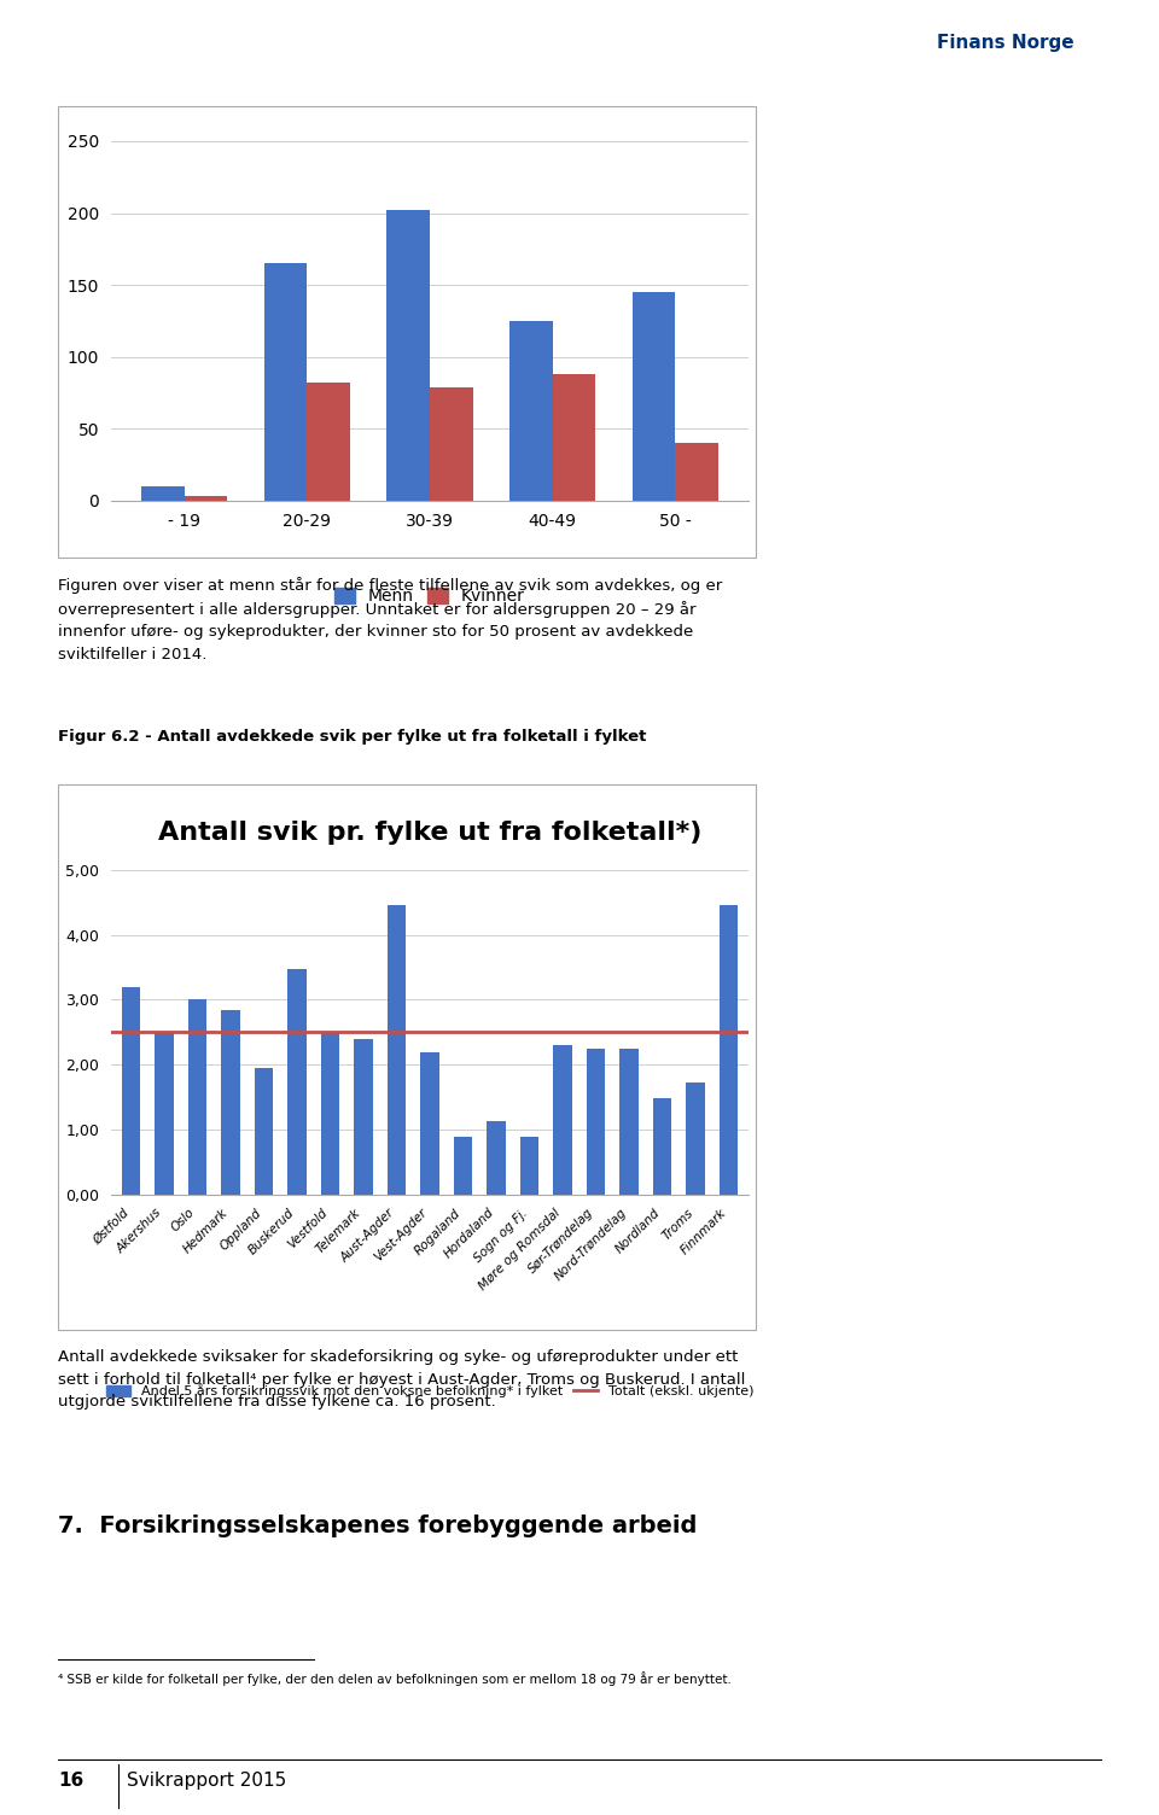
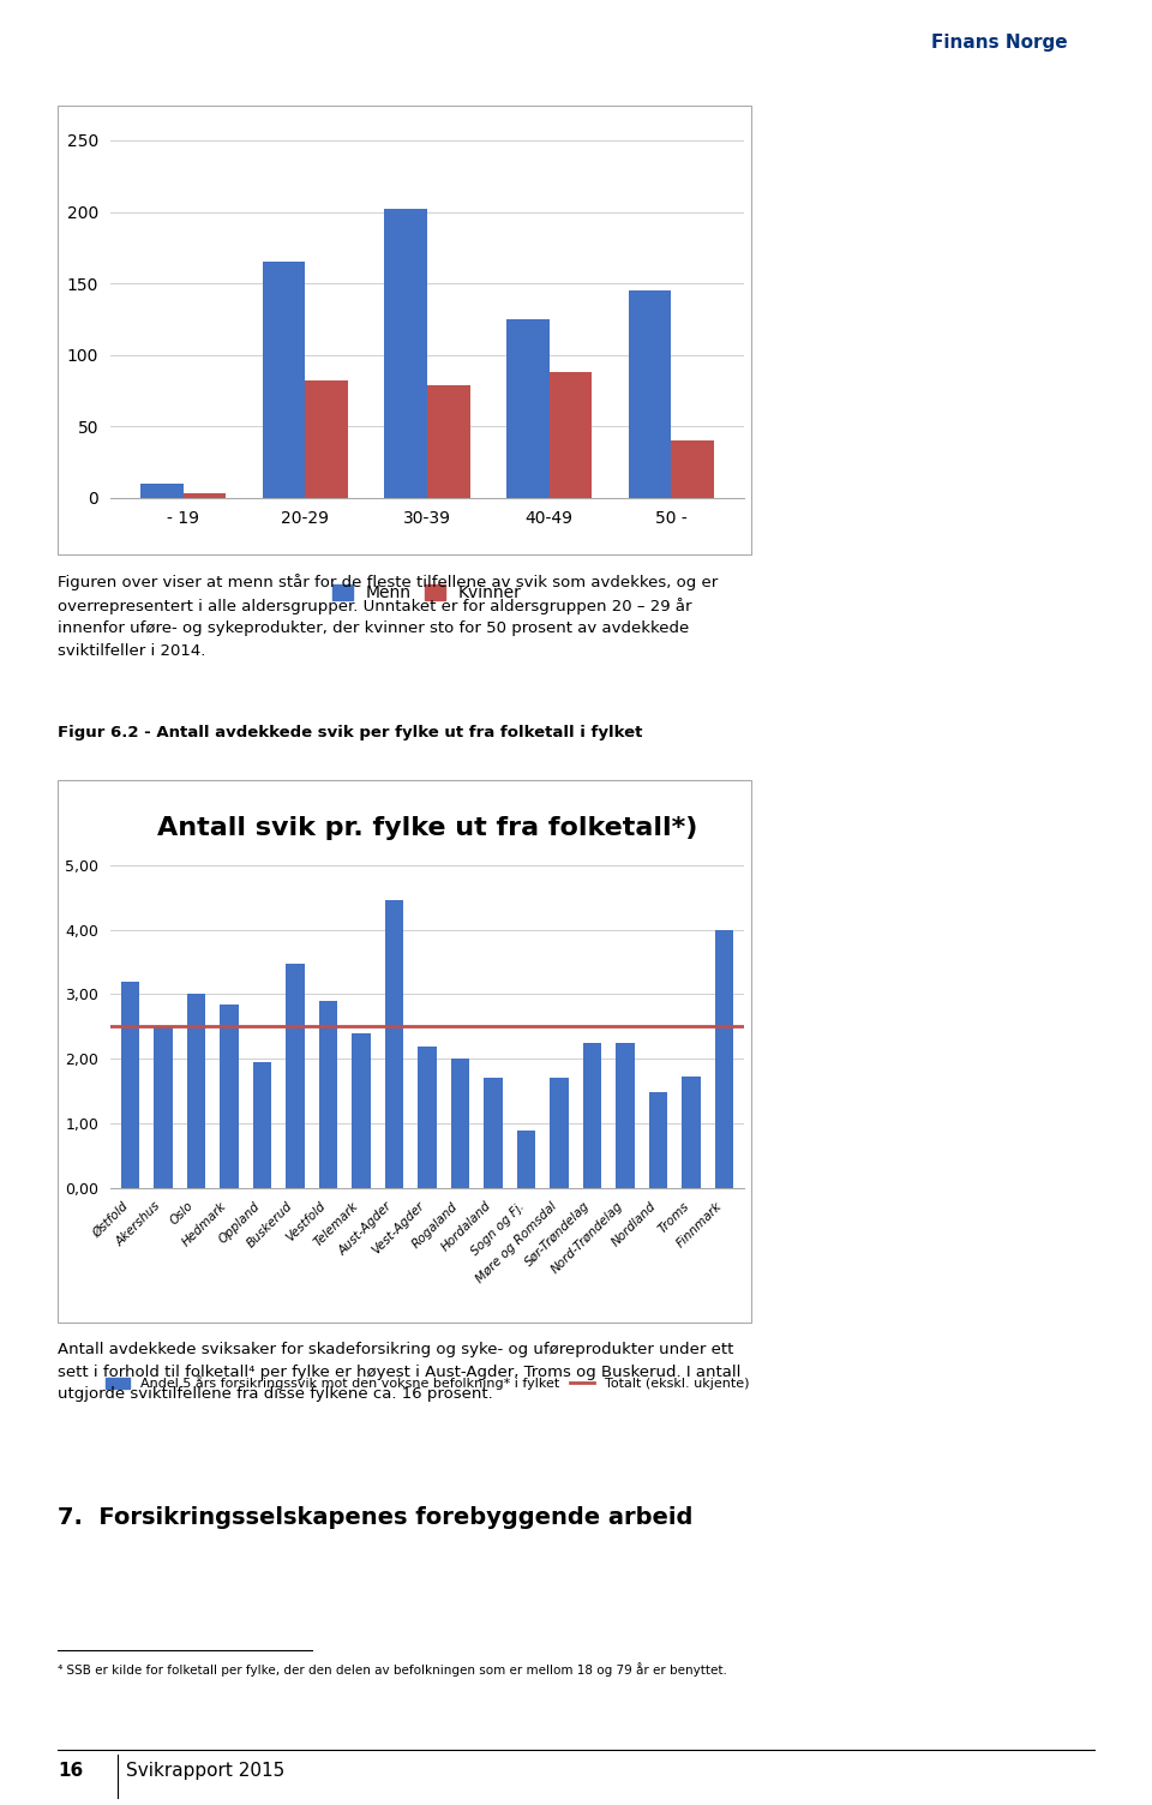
Antall svik pr. fylke ut fra folketall*)/Vestfold: 2,48 -> 2,90
Antall svik pr. fylke ut fra folketall*)/Rogaland: 0,90 -> 2,00
Antall svik pr. fylke ut fra folketall*)/Hordaland: 1,14 -> 1,70
Antall svik pr. fylke ut fra folketall*)/Møre og Romsdal: 2,30 -> 1,70
Antall svik pr. fylke ut fra folketall*)/Finnmark: 4,46 -> 4,00
